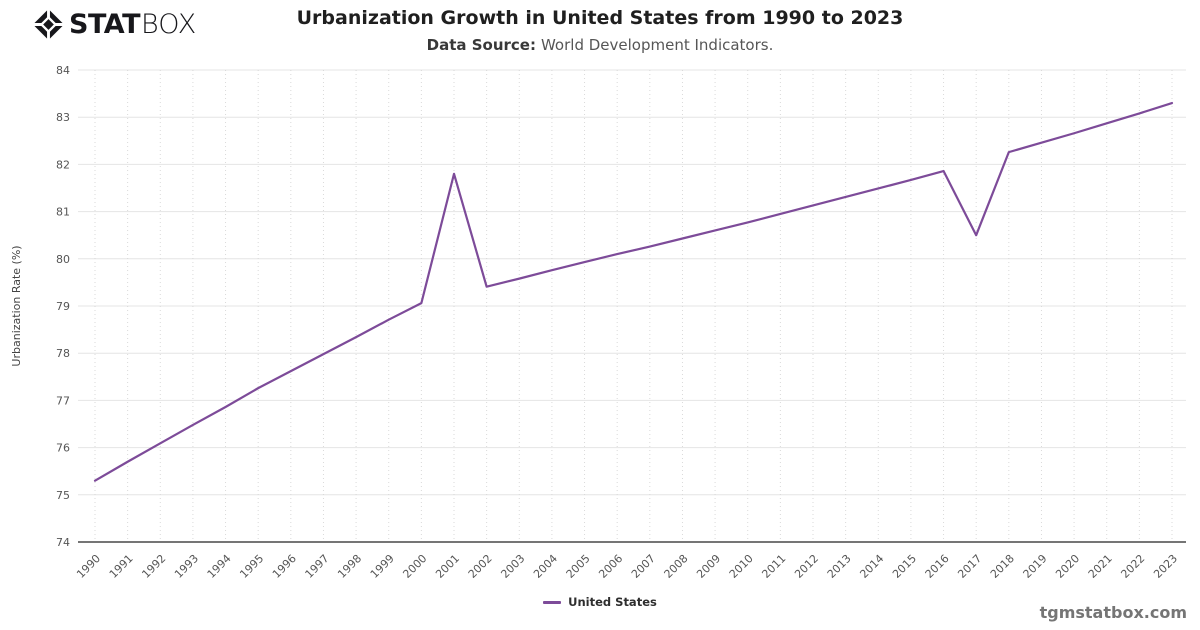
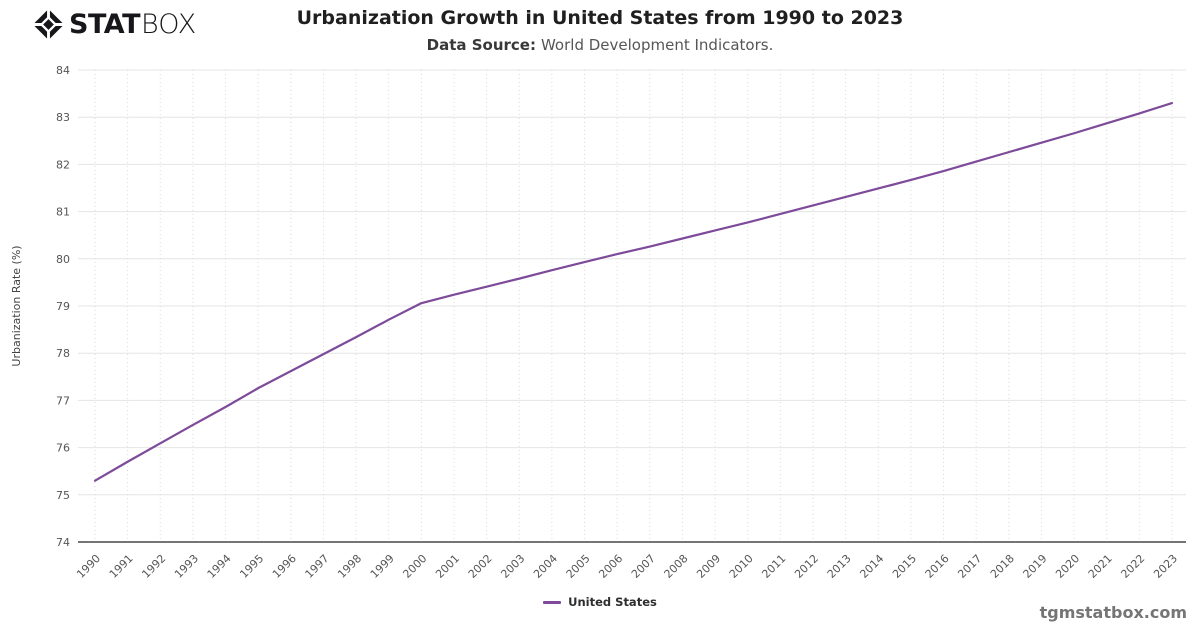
2001: 81.8 -> 79.2
2017: 80.5 -> 82.1
